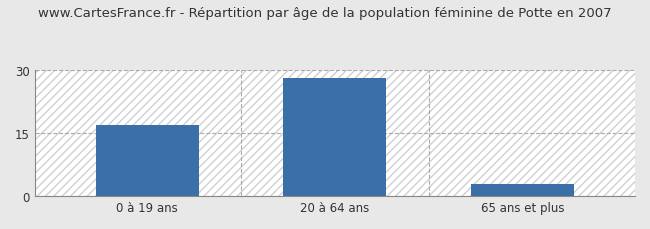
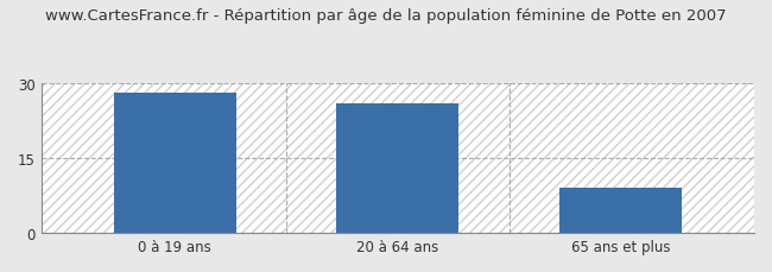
0 à 19 ans: 17 -> 28
20 à 64 ans: 28 -> 26
65 ans et plus: 3 -> 9
